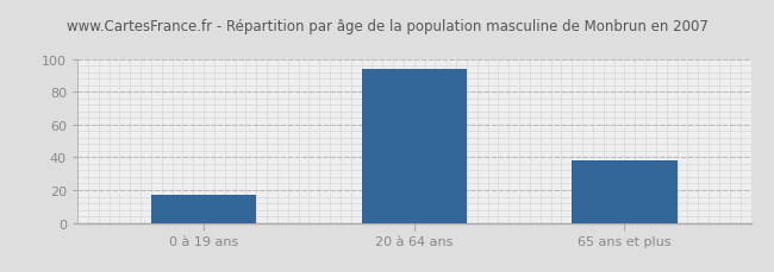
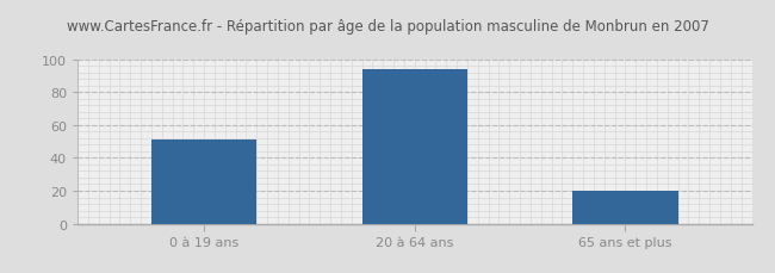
0 à 19 ans: 17 -> 51
65 ans et plus: 38 -> 20
